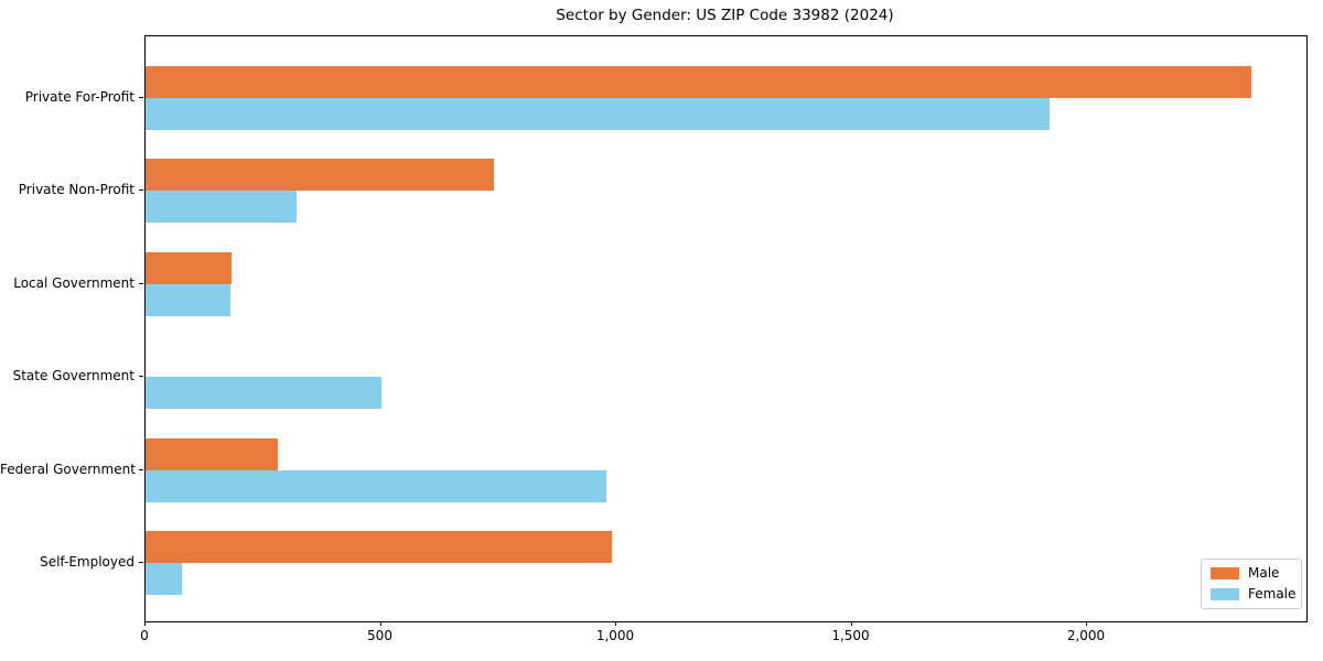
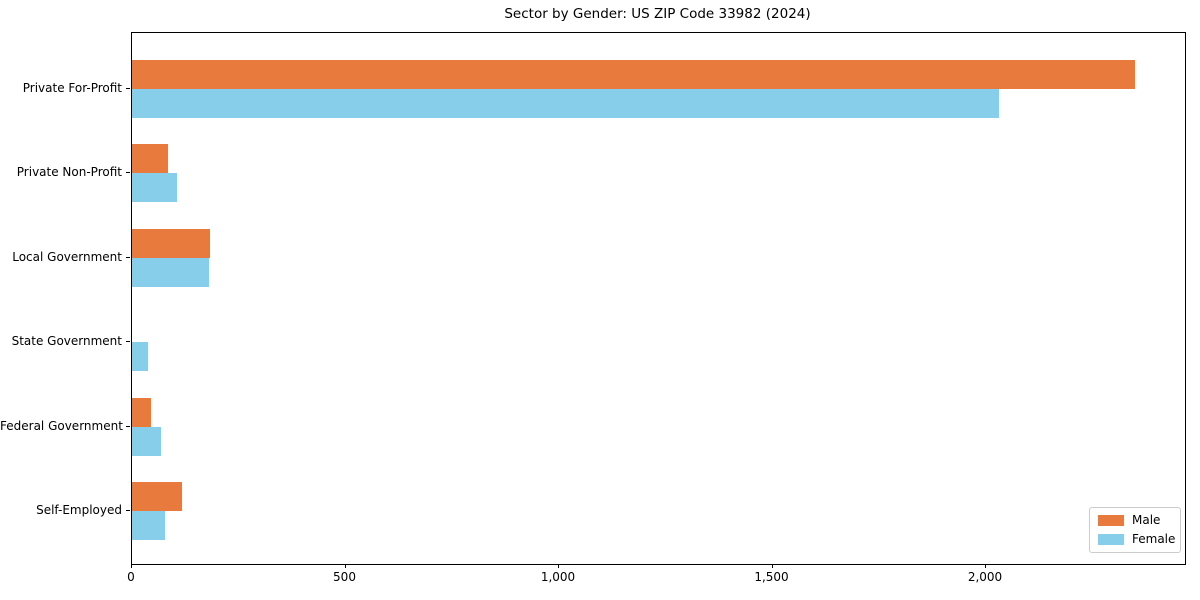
Female/Private For-Profit: 1920 -> 2030
Male/Private Non-Profit: 740 -> 80
Female/Private Non-Profit: 320 -> 110
Female/State Government: 500 -> 40
Male/Federal Government: 280 -> 40
Female/Federal Government: 980 -> 70
Male/Self-Employed: 990 -> 120
